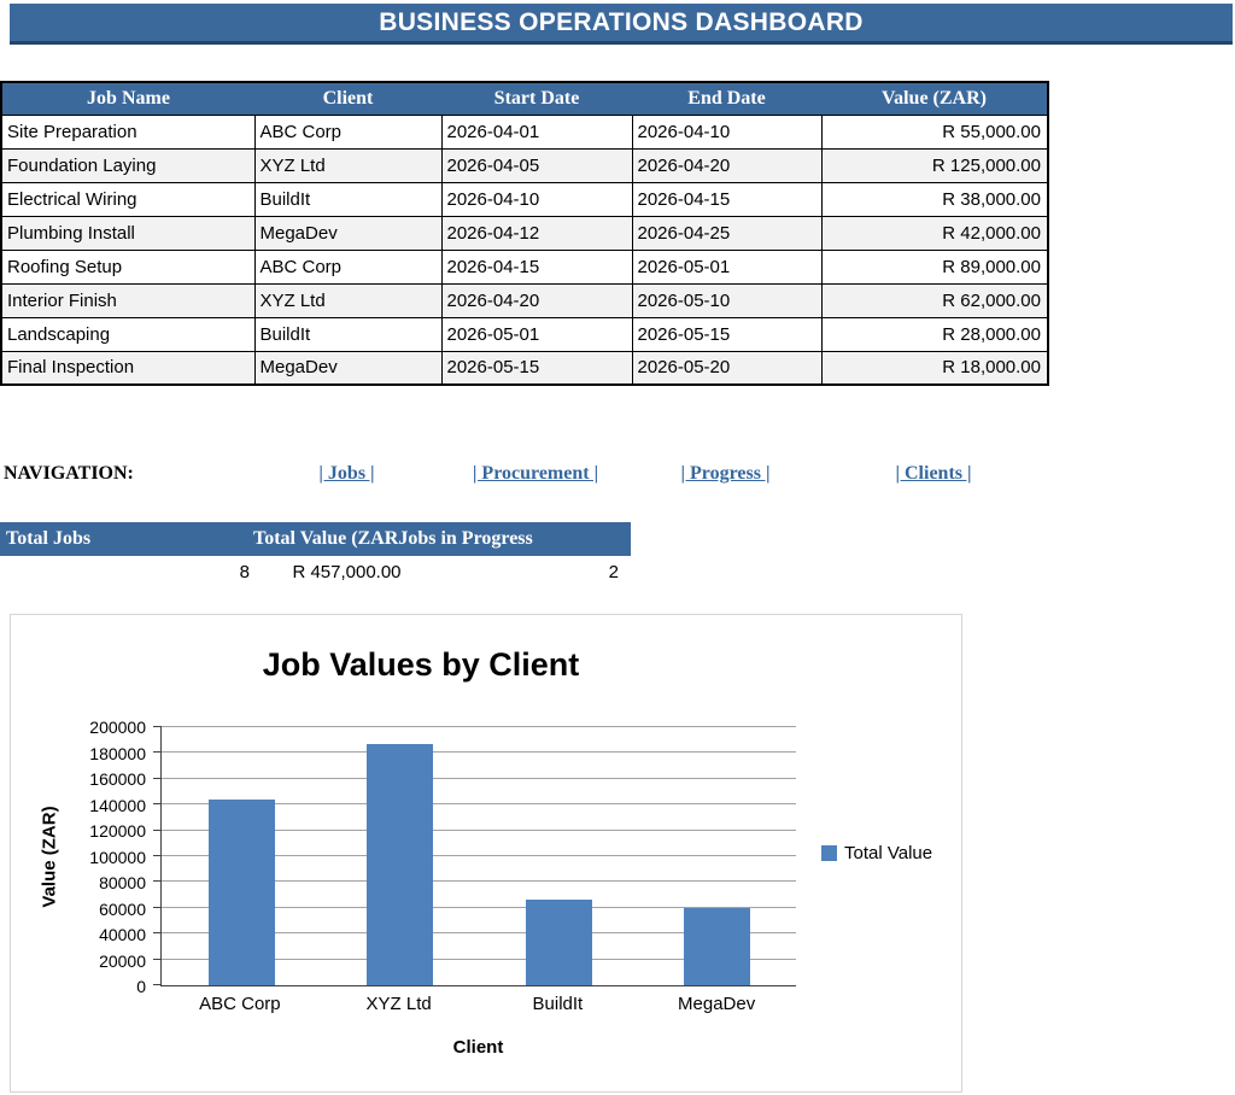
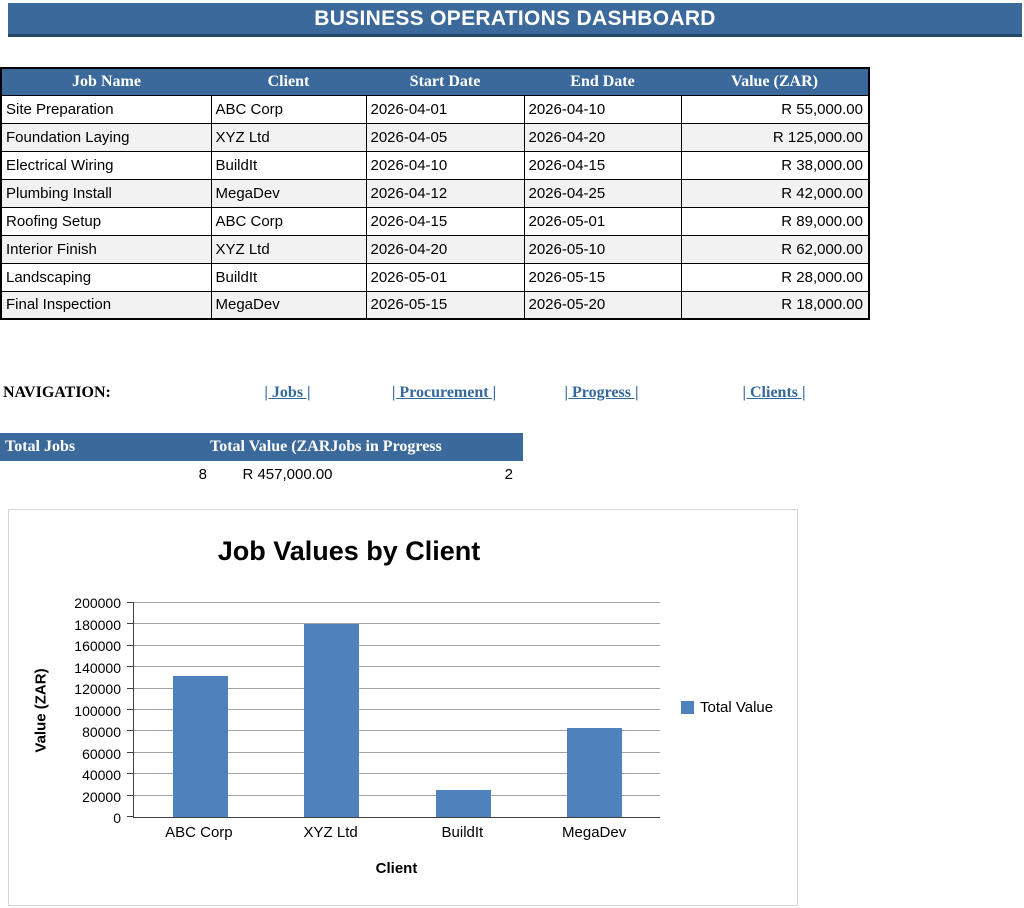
ABC Corp: 144000 -> 132000
XYZ Ltd: 187000 -> 180000
BuildIt: 66000 -> 25000
MegaDev: 60000 -> 83000
